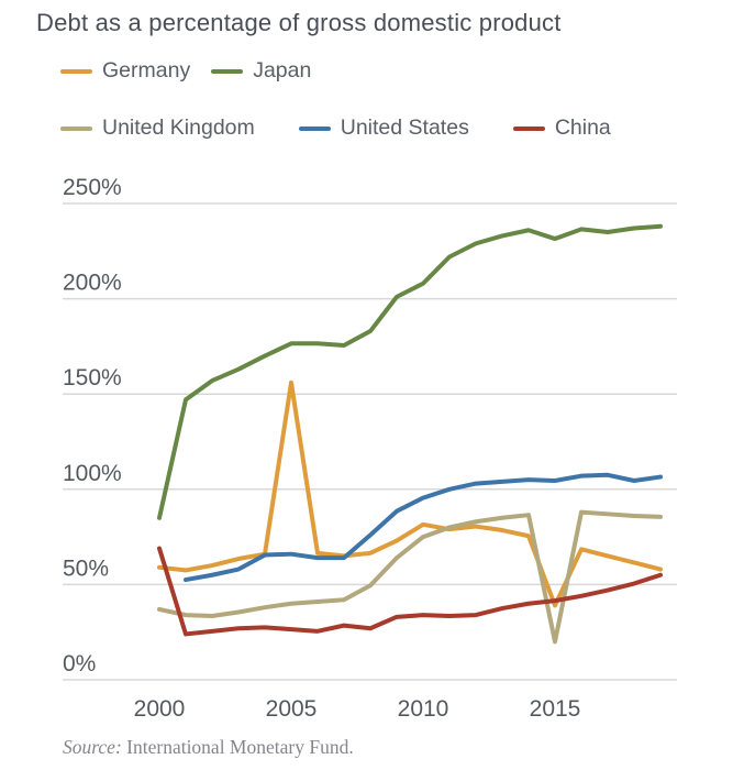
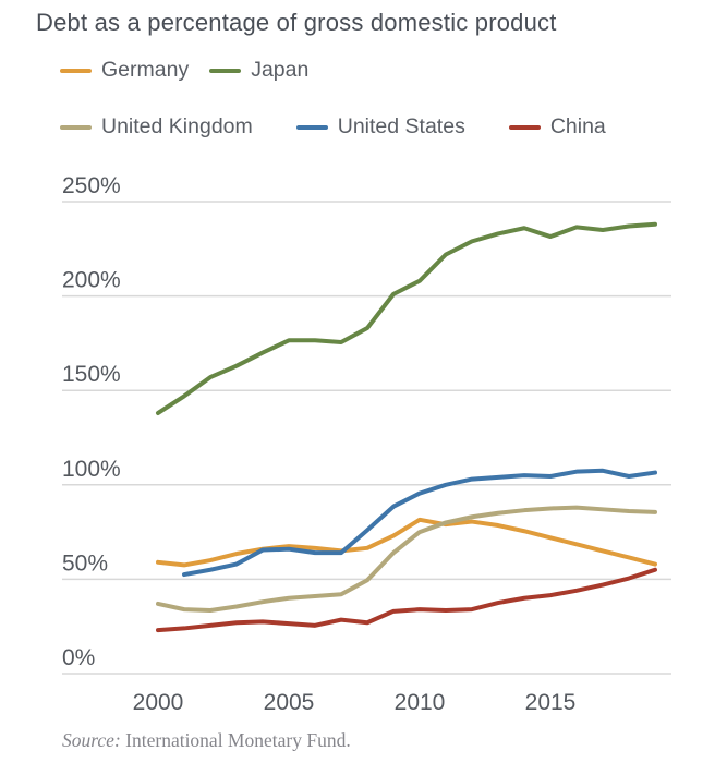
Japan/2000: 85% -> 138%
China/2000: 69% -> 23%
Germany/2005: 156% -> 68%
Germany/2015: 39% -> 72%
United Kingdom/2015: 20% -> 88%
